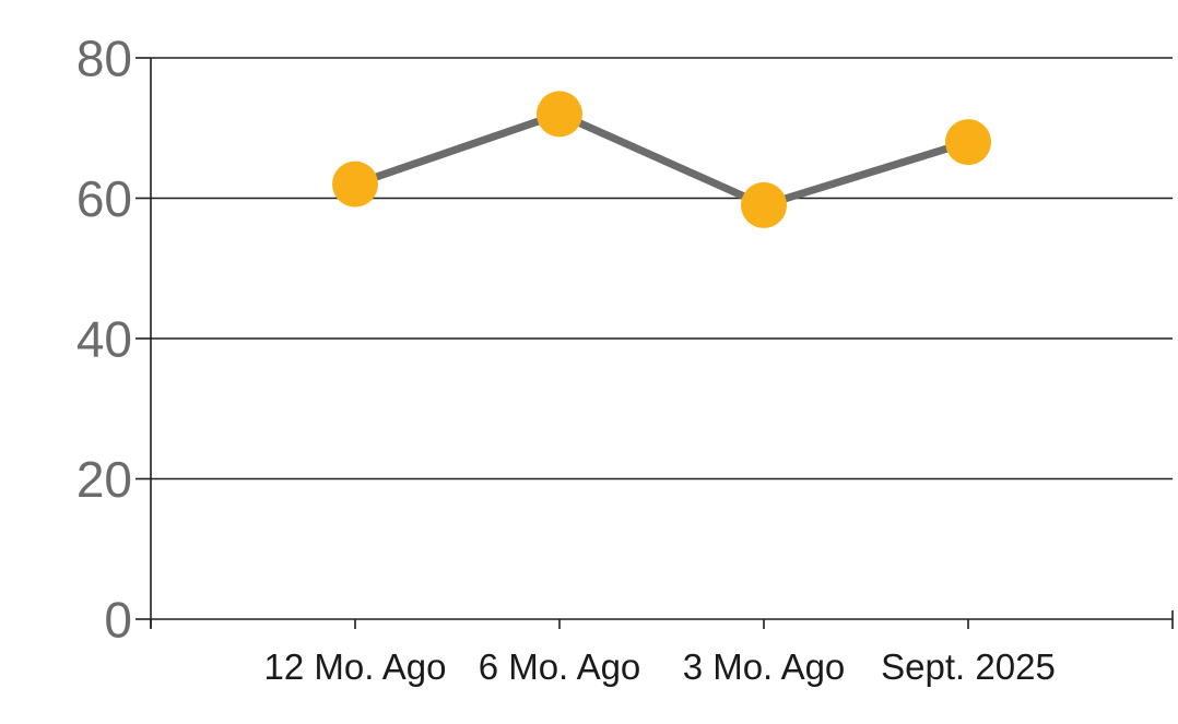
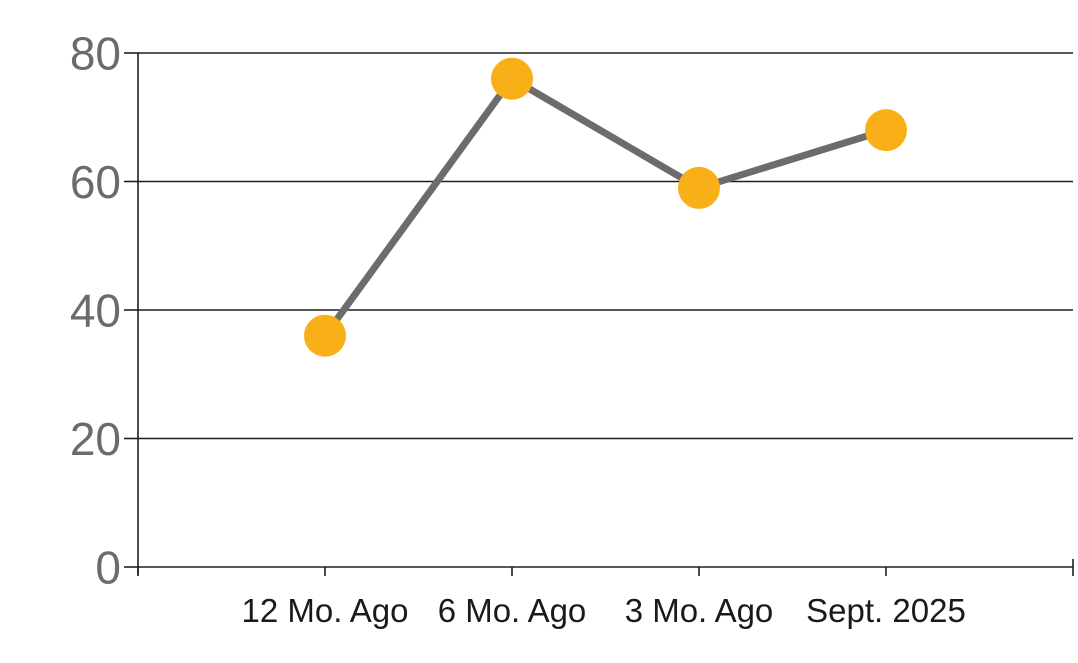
12 Mo. Ago: 62 -> 36
6 Mo. Ago: 72 -> 76
